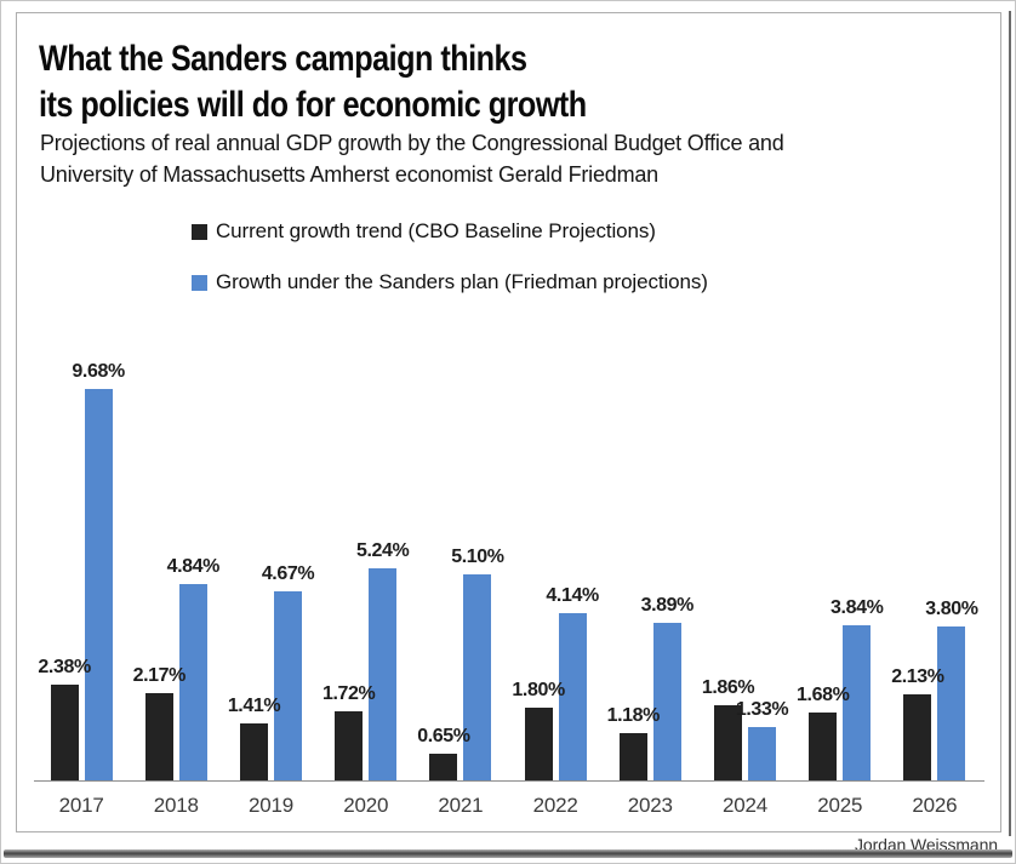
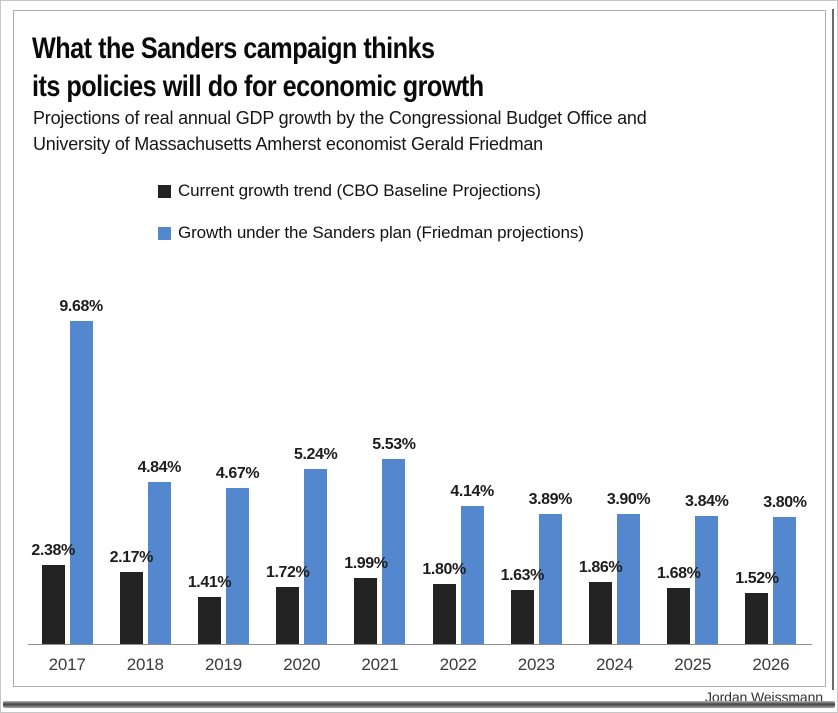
Current growth trend (CBO Baseline Projections)/2021: 0.65% -> 1.99%
Growth under the Sanders plan (Friedman projections)/2021: 5.10% -> 5.53%
Current growth trend (CBO Baseline Projections)/2023: 1.18% -> 1.63%
Growth under the Sanders plan (Friedman projections)/2024: 1.33% -> 3.90%
Current growth trend (CBO Baseline Projections)/2026: 2.13% -> 1.52%
